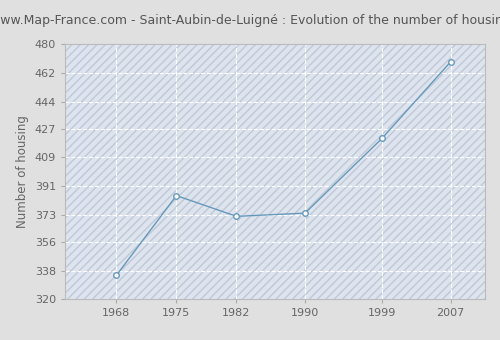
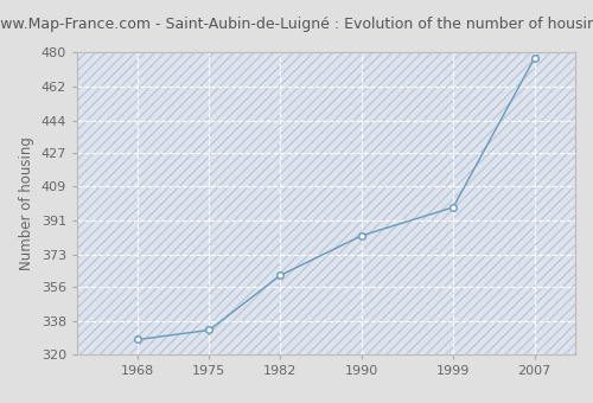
1968: 335 -> 328
1975: 385 -> 333
1982: 372 -> 362
1990: 374 -> 383
1999: 421 -> 398
2007: 469 -> 477
